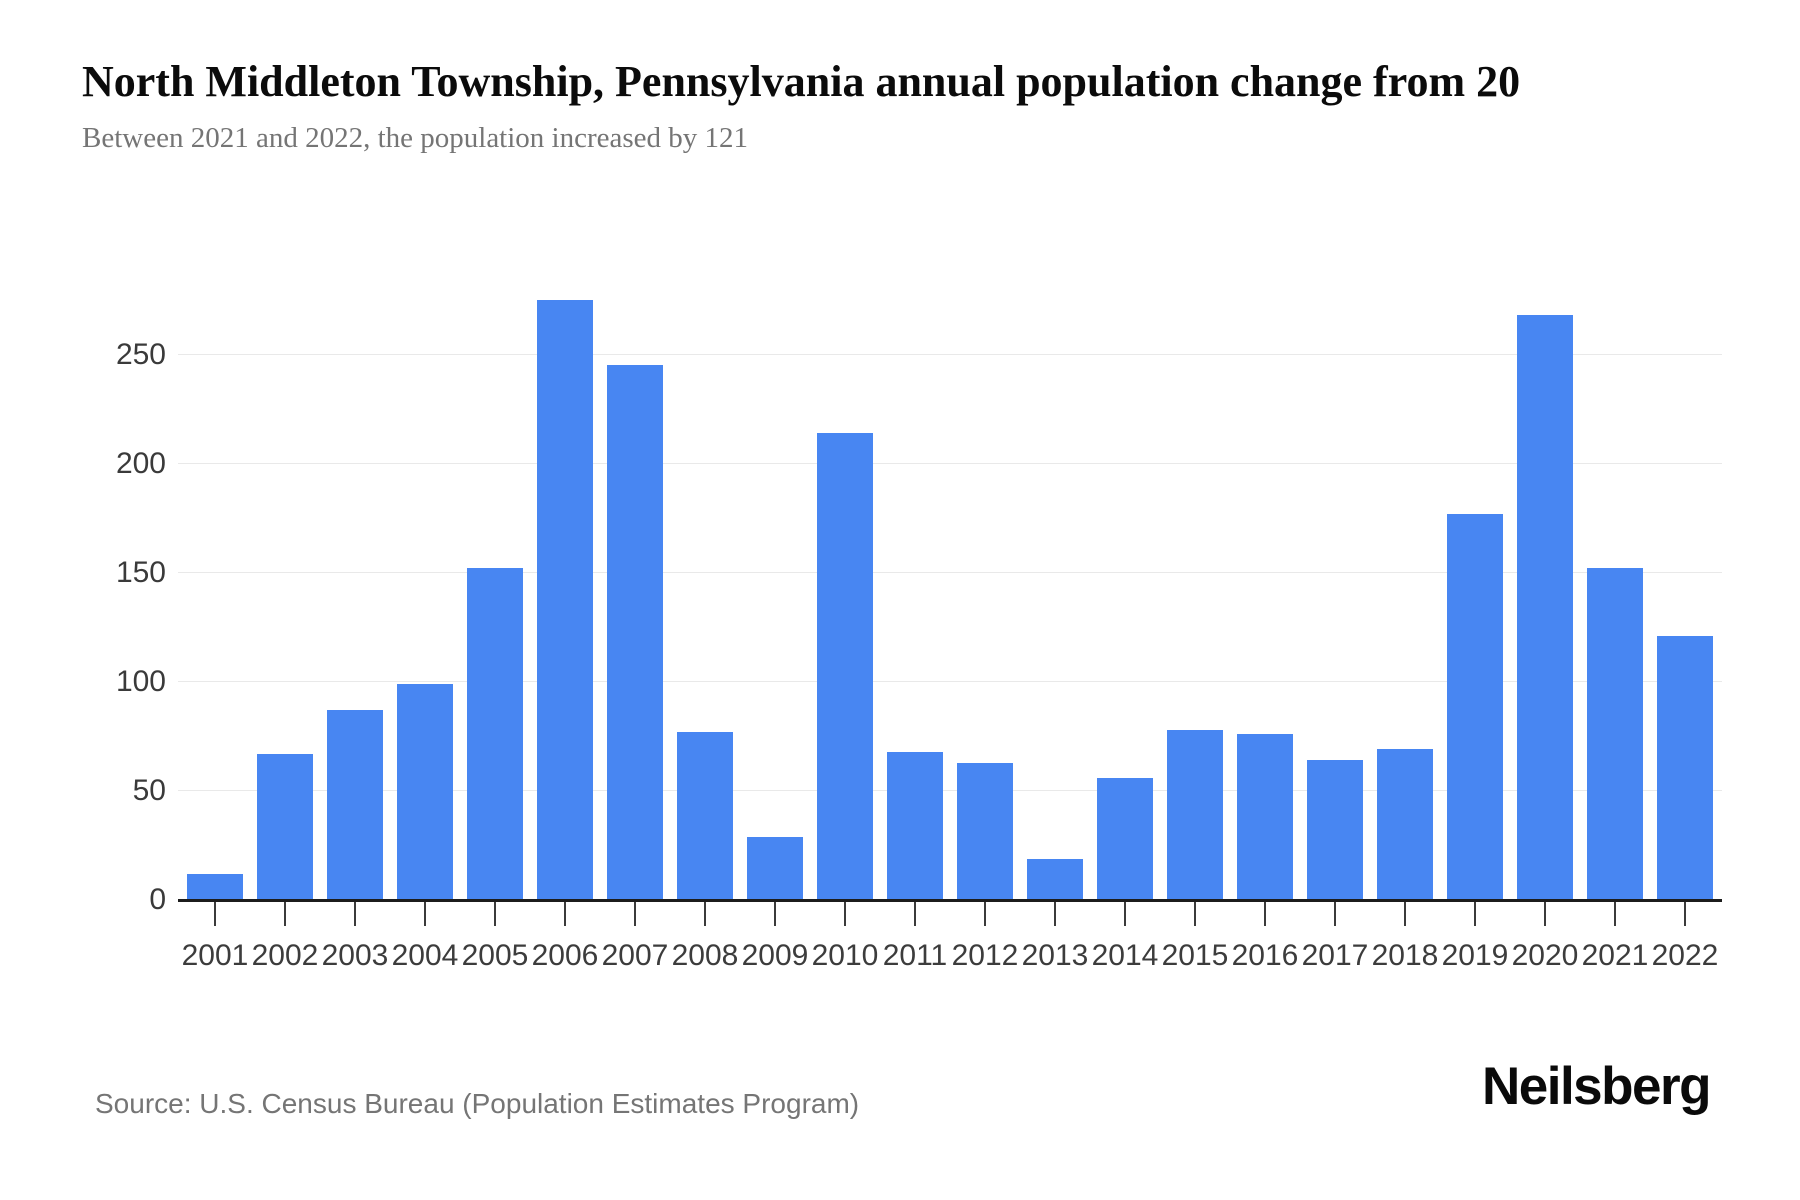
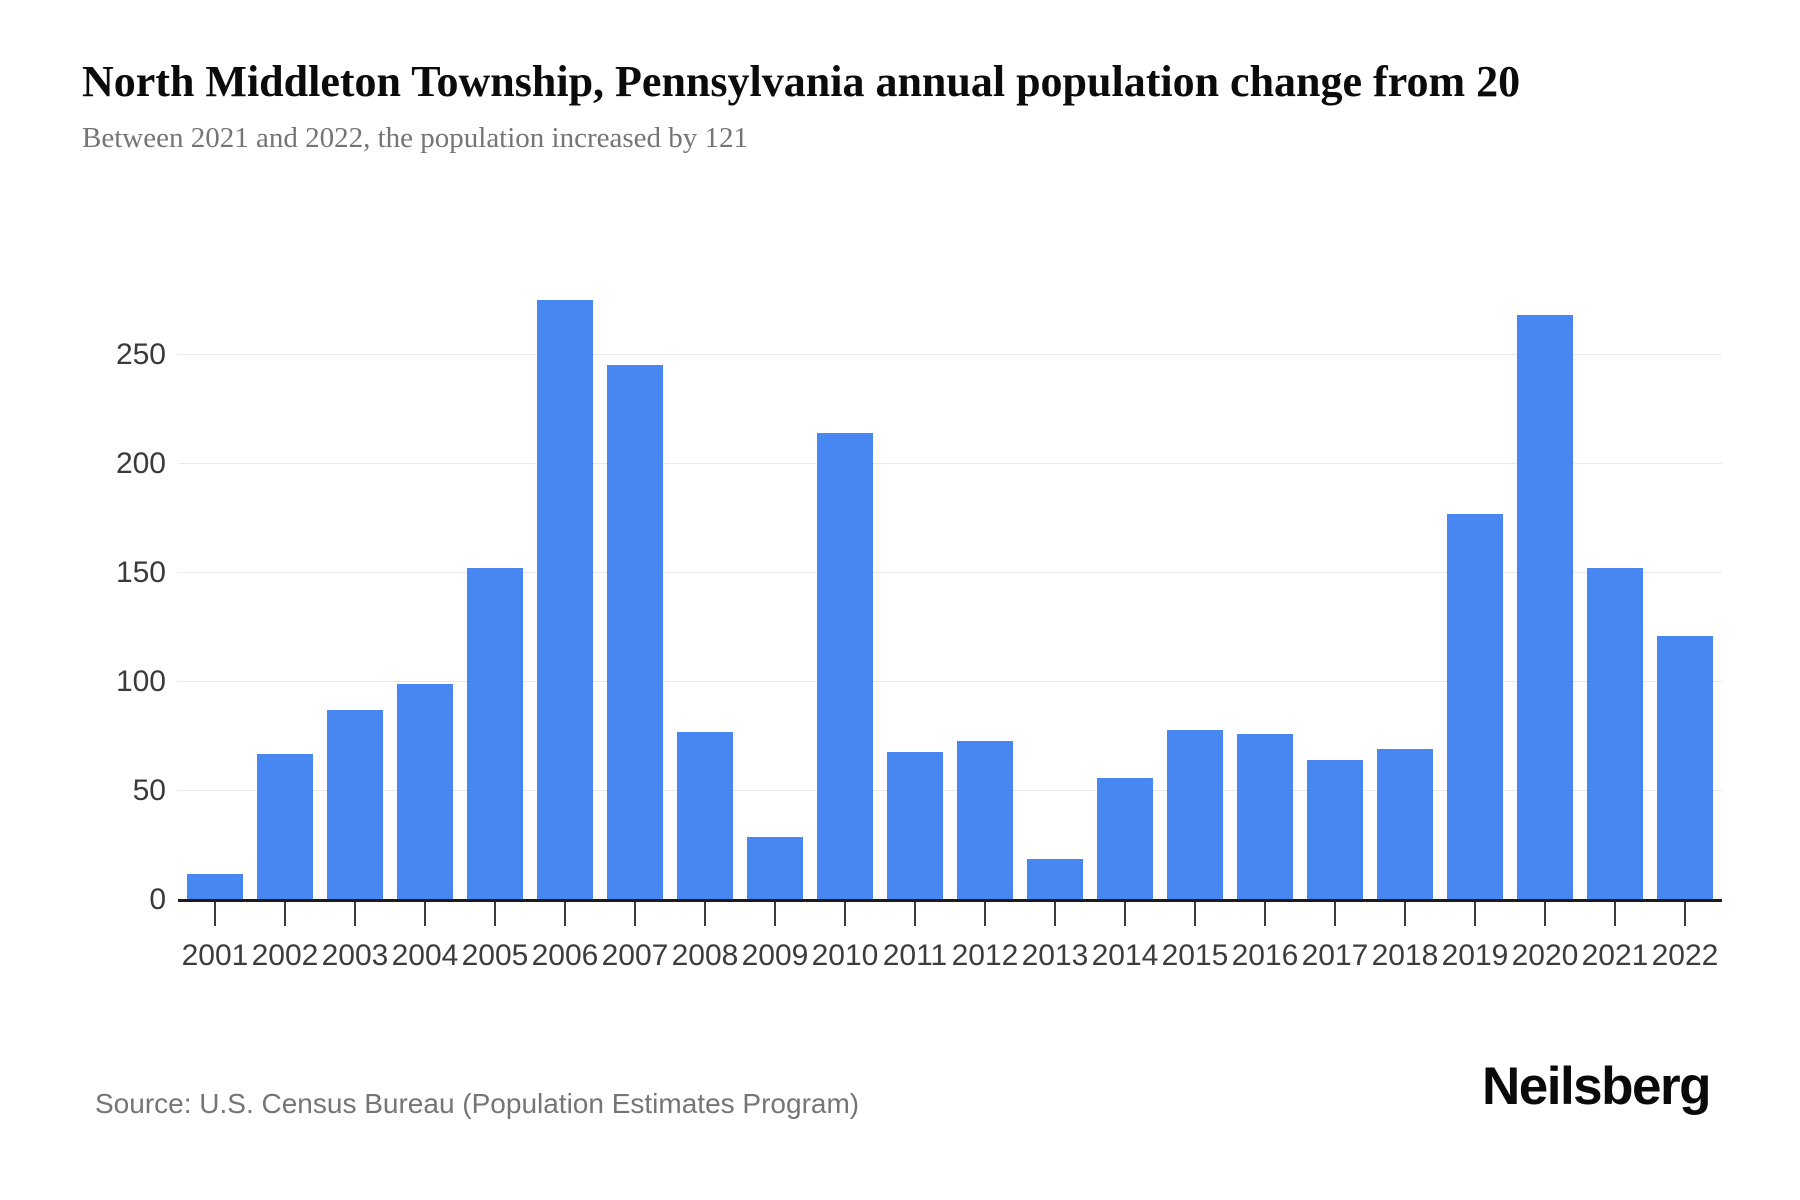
2012: 63 -> 73
